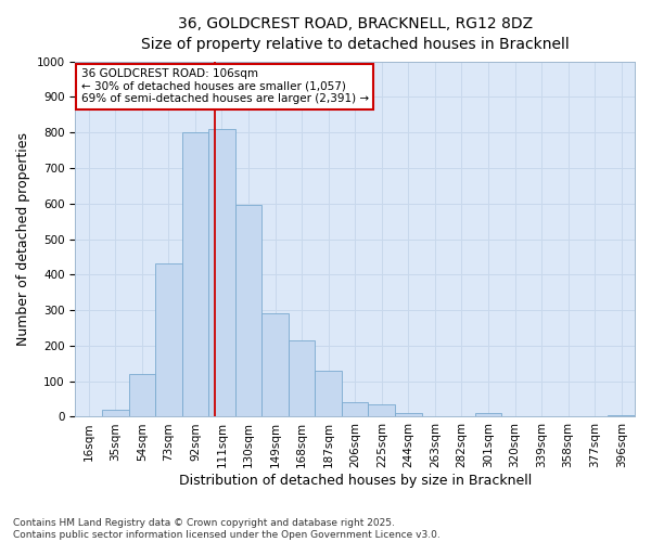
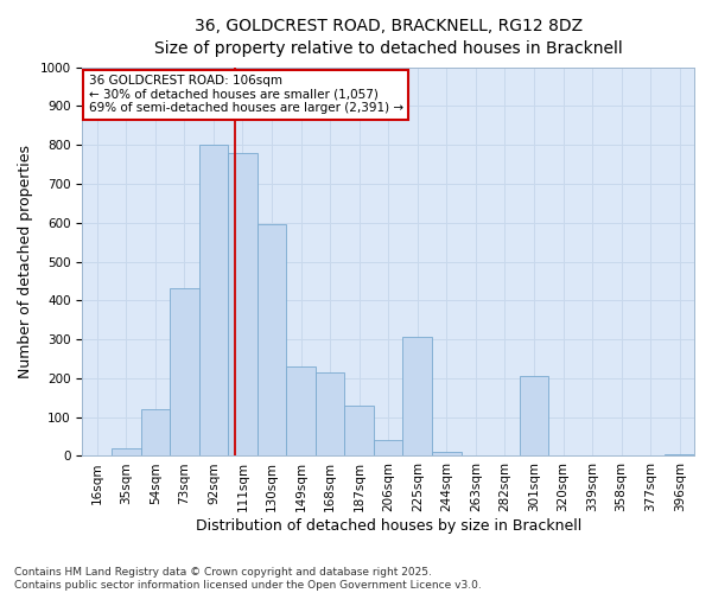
111sqm: 810 -> 780
149sqm: 290 -> 230
225sqm: 35 -> 305
301sqm: 10 -> 205
